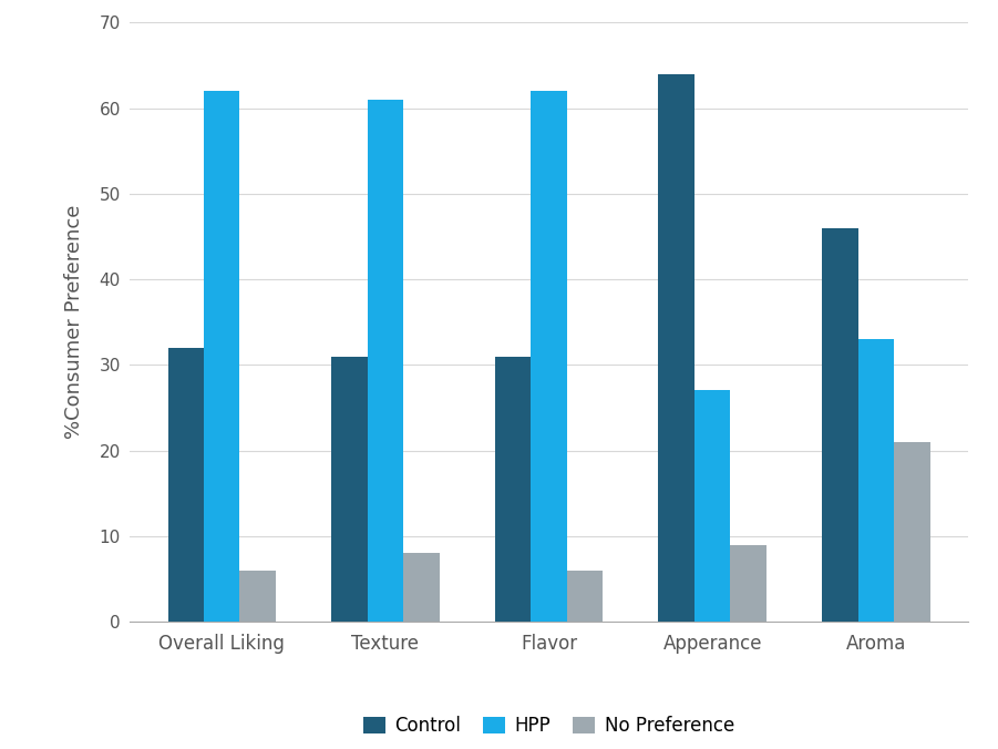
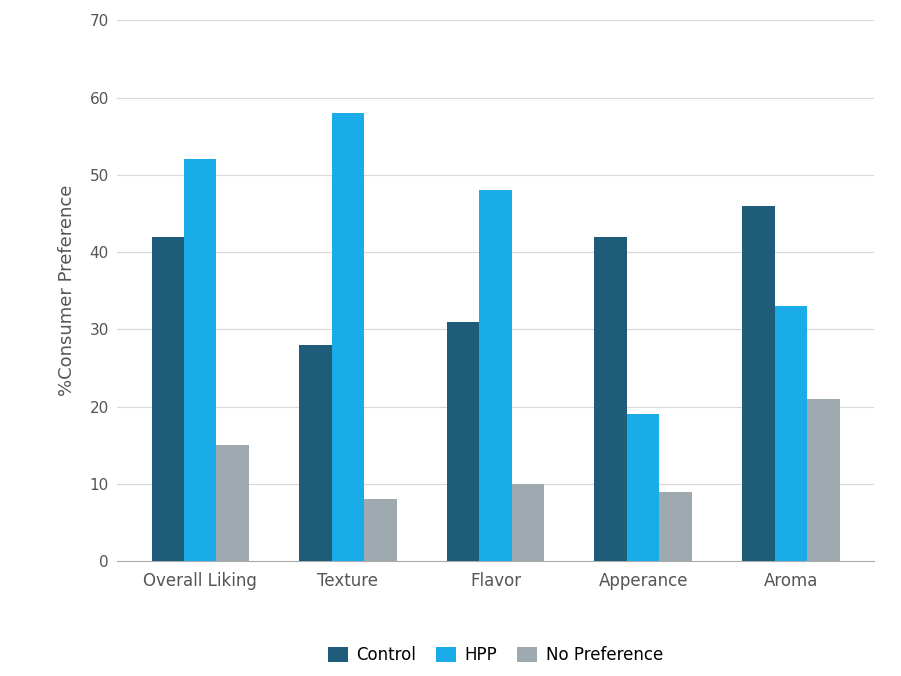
Control/Overall Liking: 32 -> 42
HPP/Overall Liking: 62 -> 52
No Preference/Overall Liking: 6 -> 15
Control/Texture: 31 -> 28
HPP/Texture: 61 -> 58
HPP/Flavor: 62 -> 48
No Preference/Flavor: 6 -> 10
Control/Apperance: 64 -> 42
HPP/Apperance: 27 -> 19
